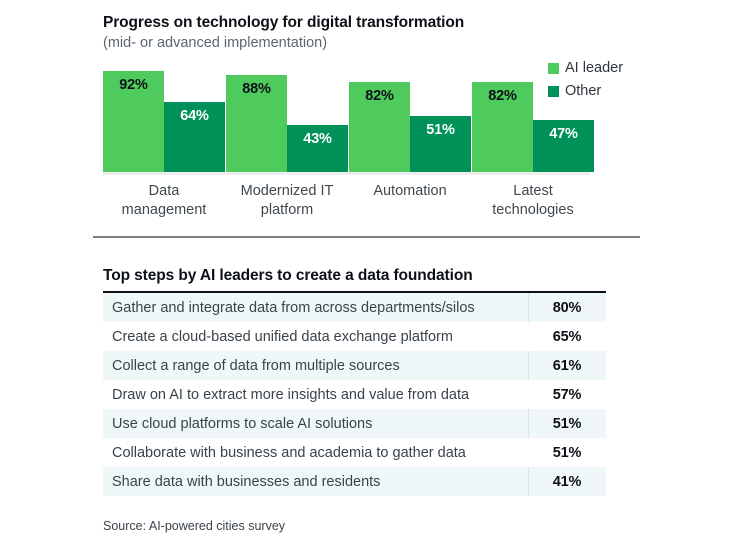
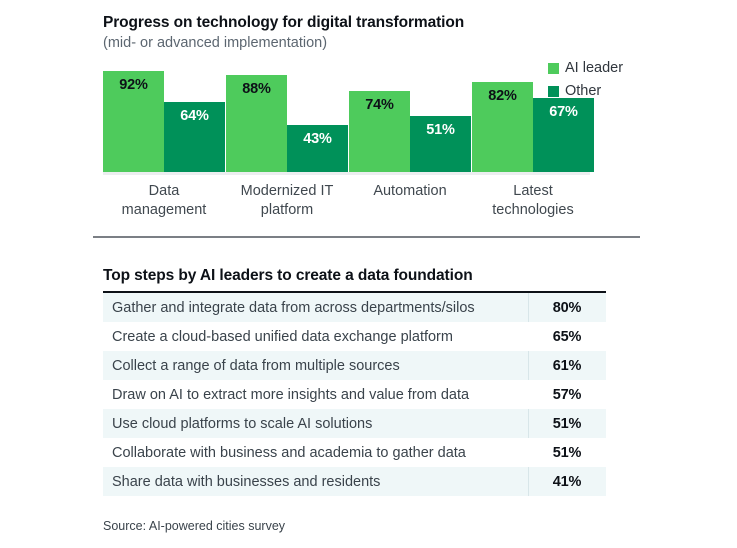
AI leader/Automation: 82% -> 74%
Other/Latest technologies: 47% -> 67%
